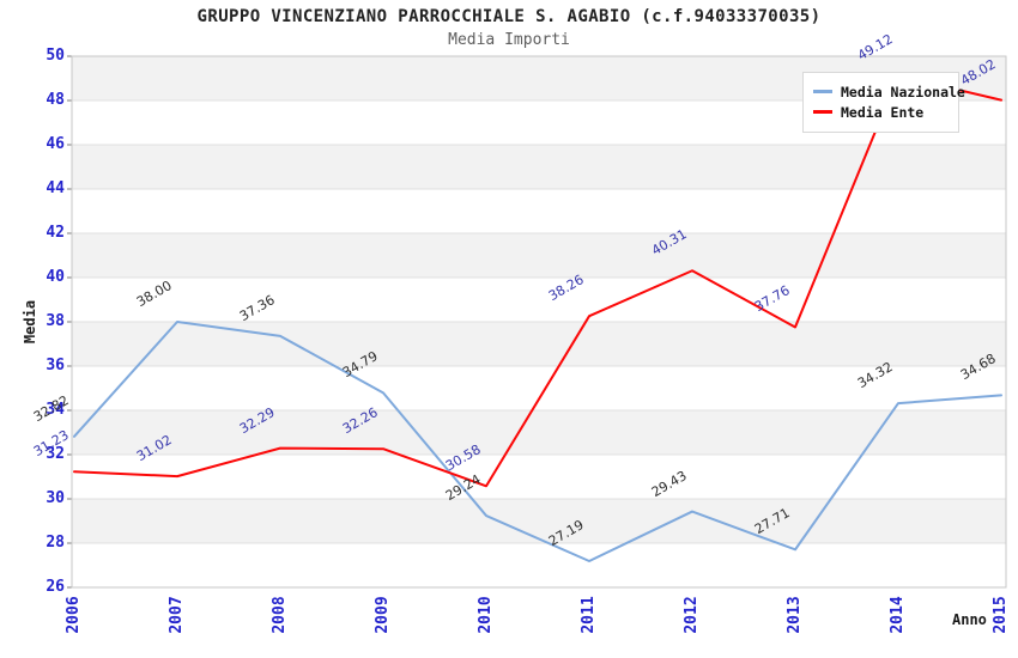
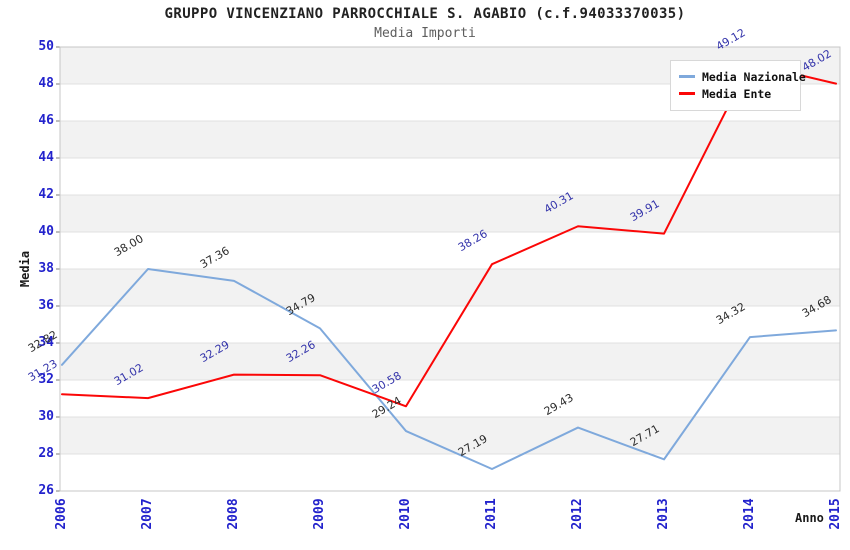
Media Ente/2013: 37.76 -> 39.91
